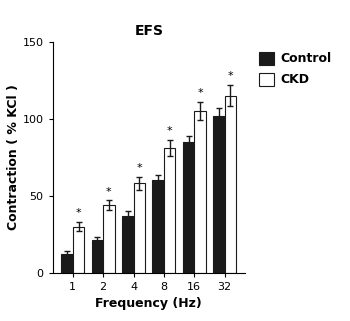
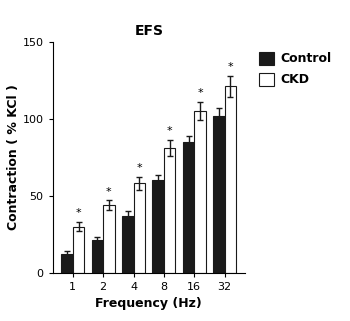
CKD/32: 115 -> 121
